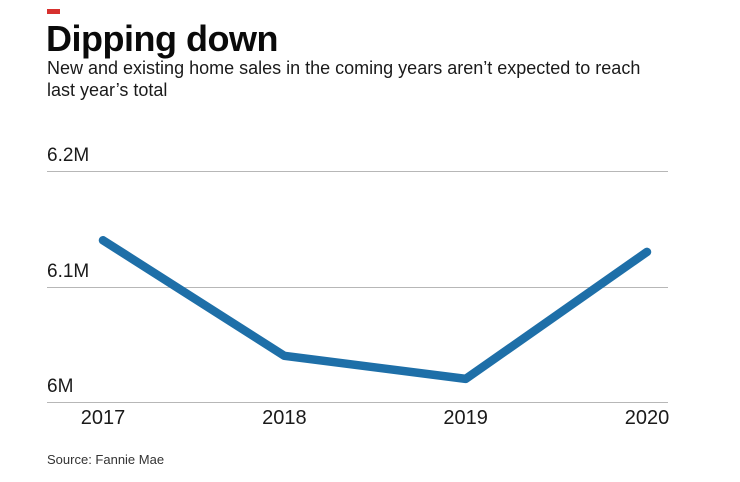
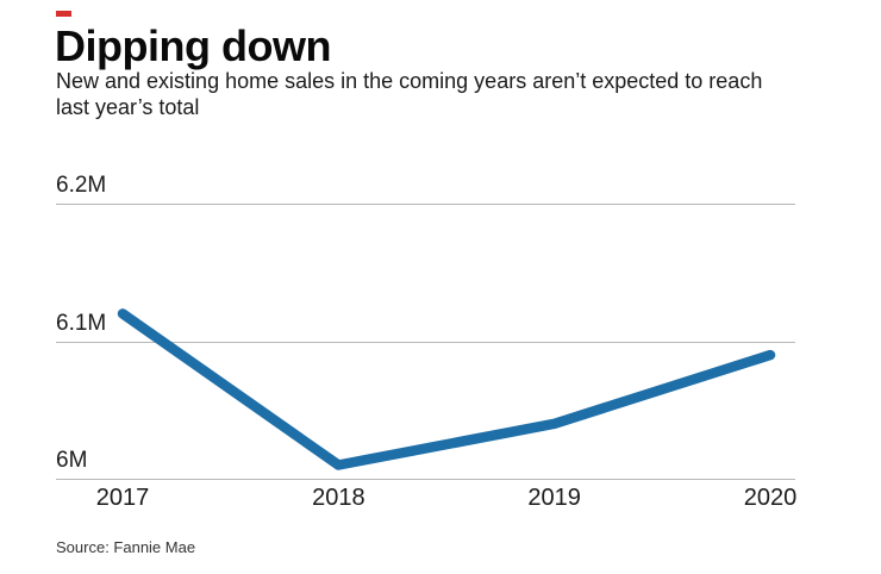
2017: 6.14M -> 6.12M
2018: 6.04M -> 6.01M
2019: 6.02M -> 6.04M
2020: 6.13M -> 6.09M
